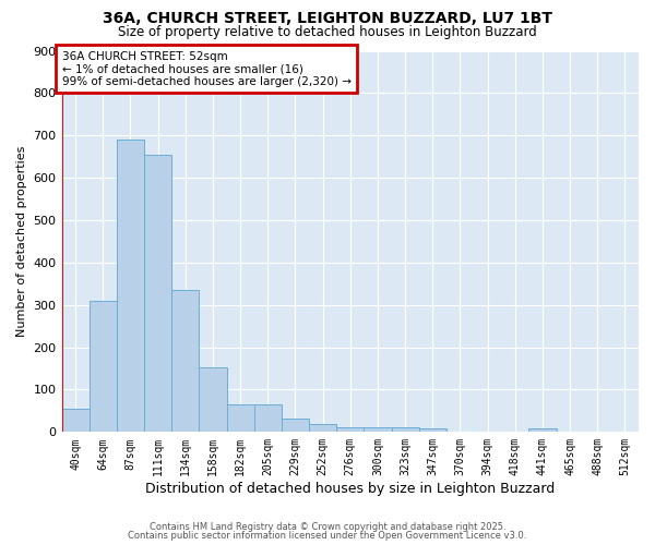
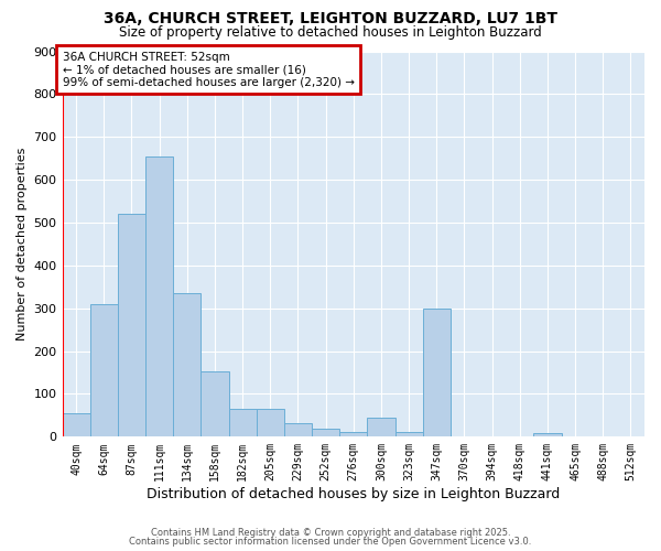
87sqm: 690 -> 520
300sqm: 10 -> 45
347sqm: 8 -> 300
